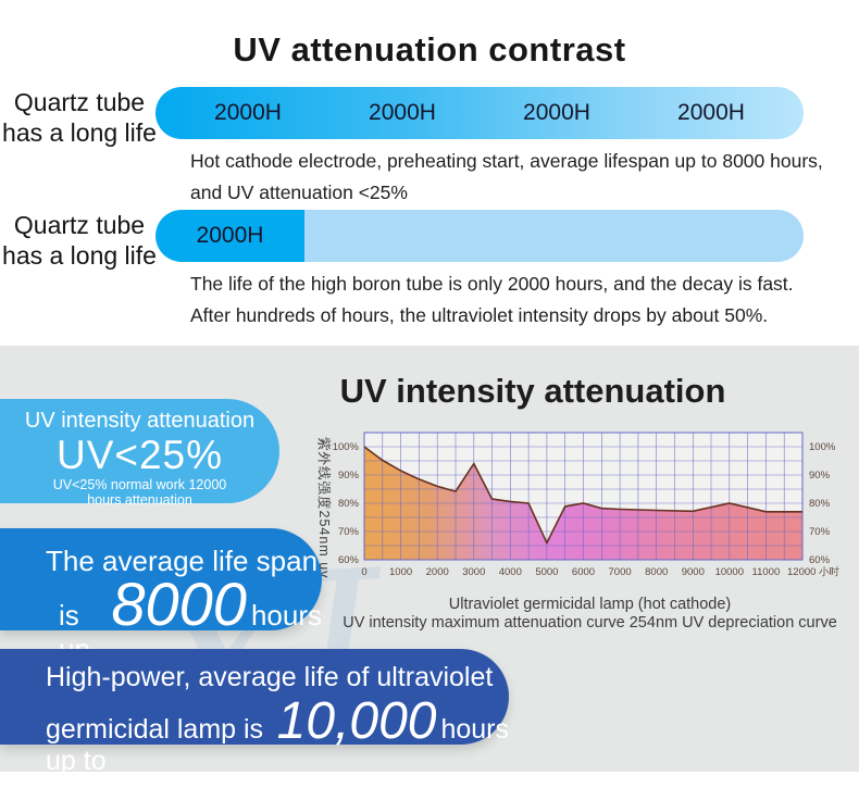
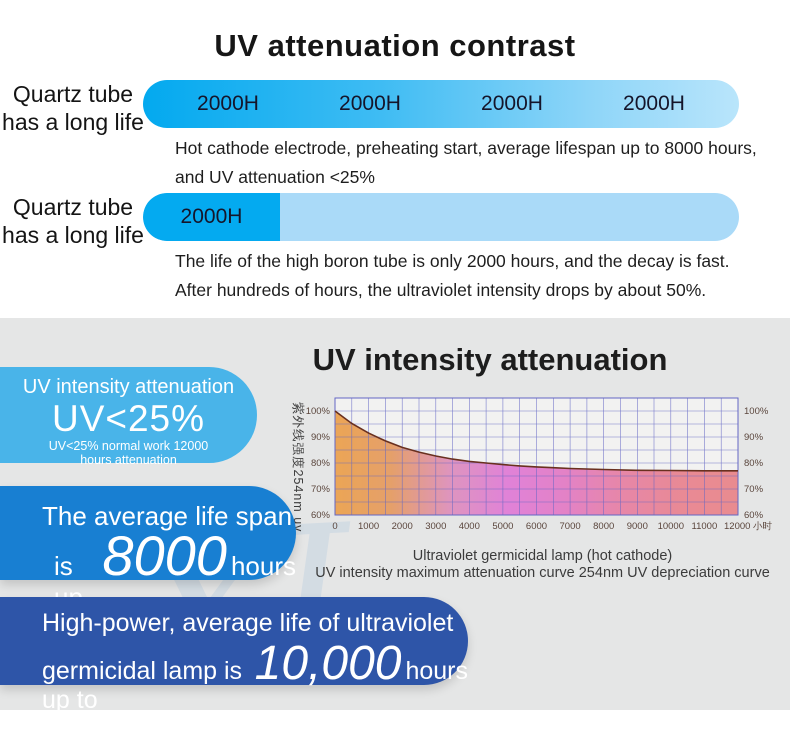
3000: 94% -> 83%
5000: 66% -> 79%
6000: 80% -> 78%
10000: 80% -> 77%
